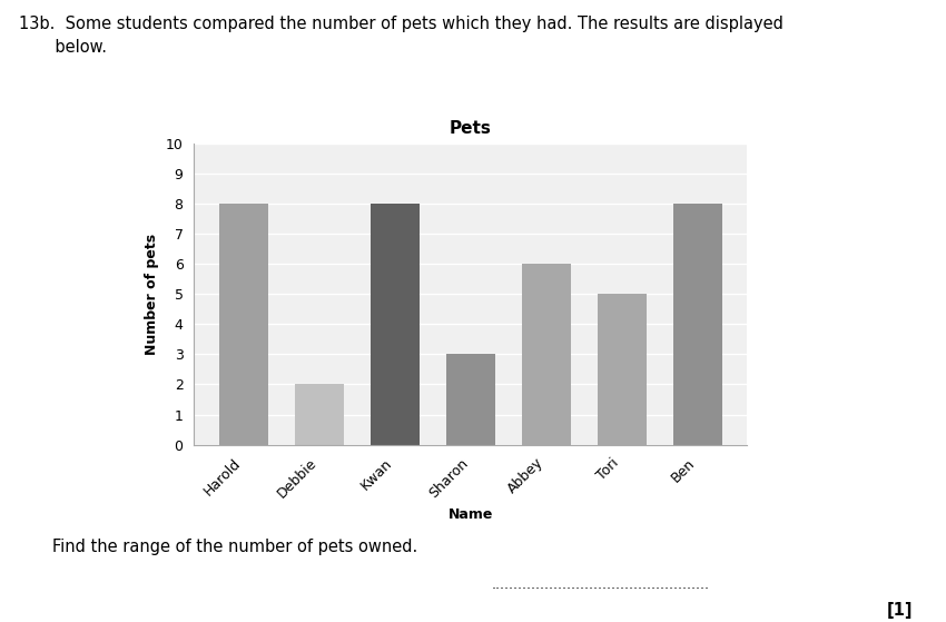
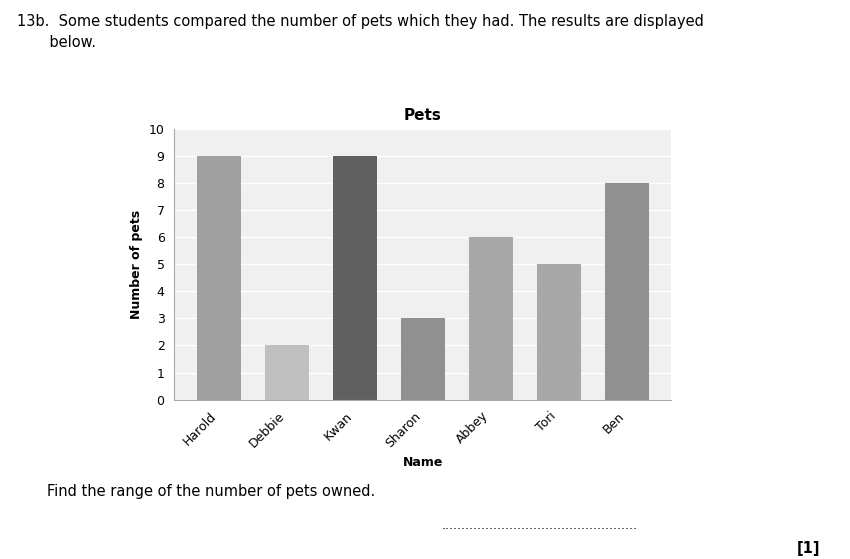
Harold: 8 -> 9
Kwan: 8 -> 9
